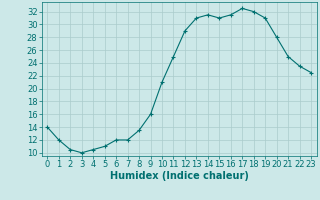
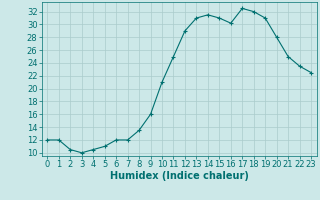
0: 14.0 -> 12.0
16: 31.5 -> 30.2
